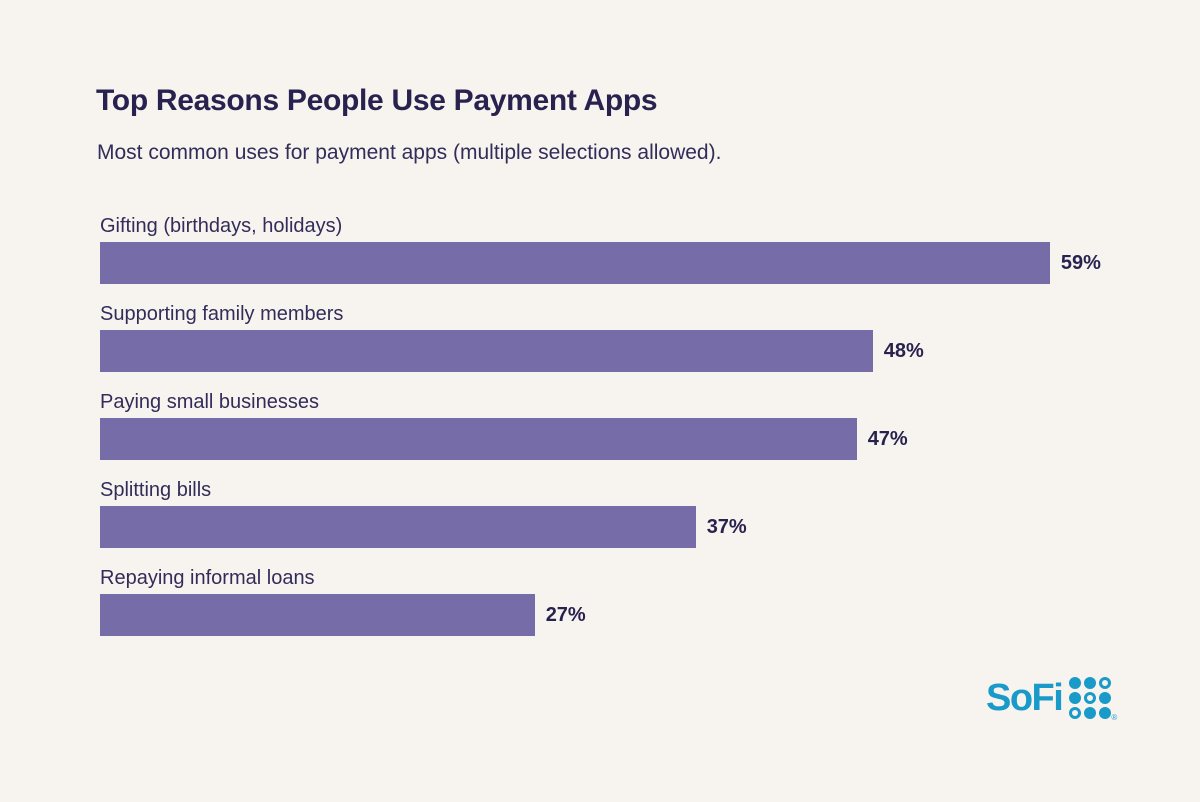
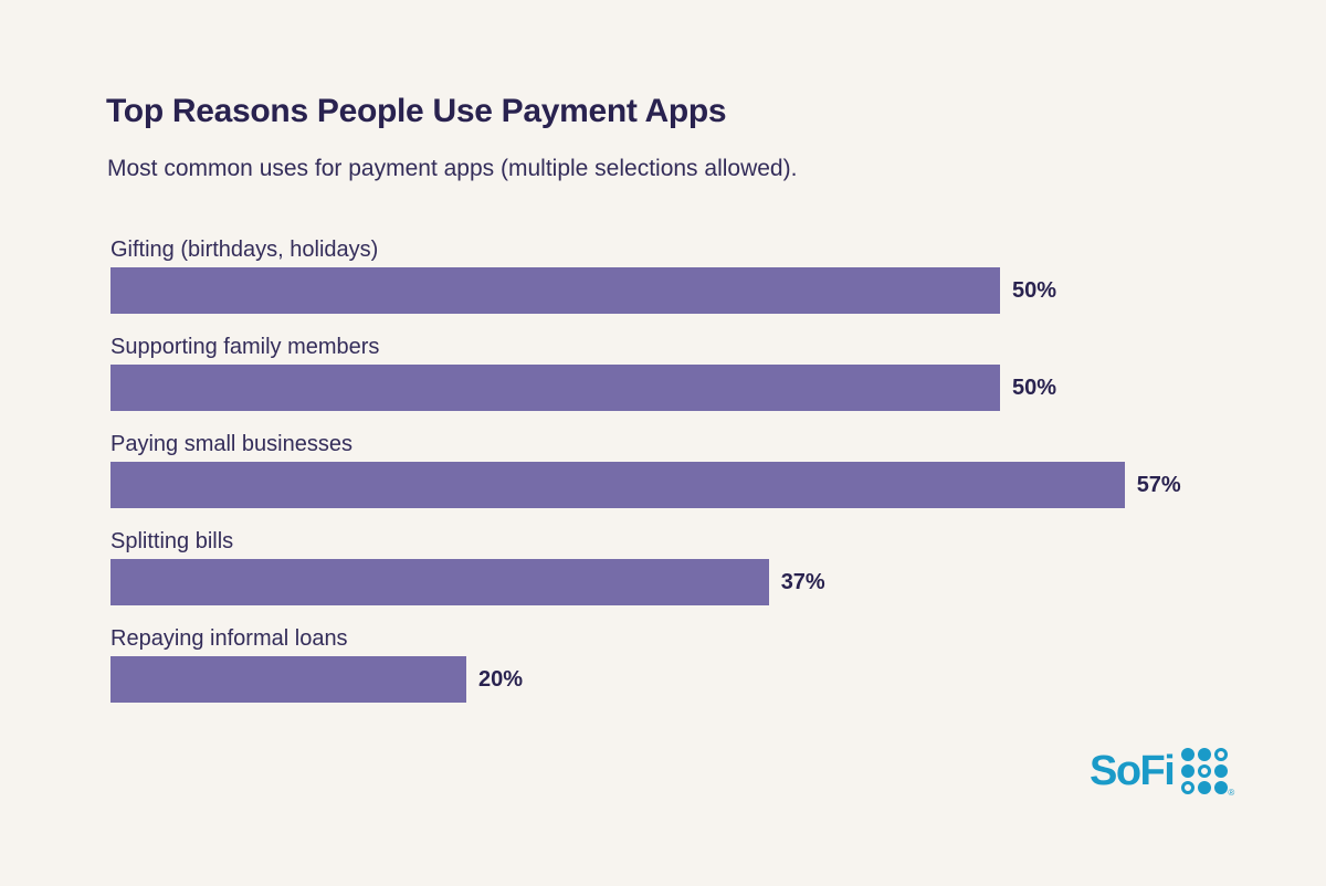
Gifting (birthdays, holidays): 59% -> 50%
Supporting family members: 48% -> 50%
Paying small businesses: 47% -> 57%
Repaying informal loans: 27% -> 20%
